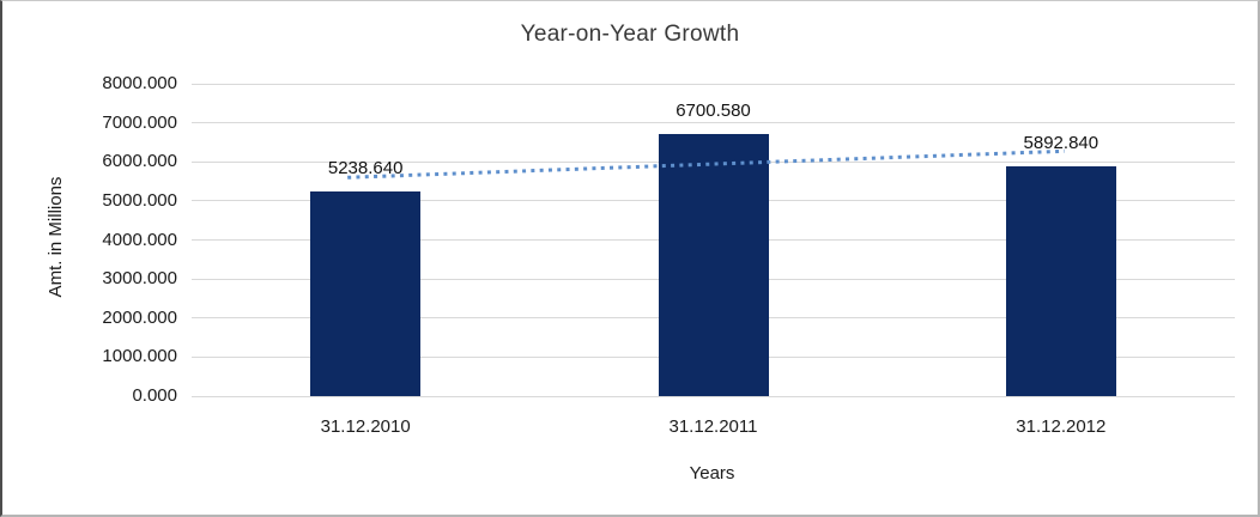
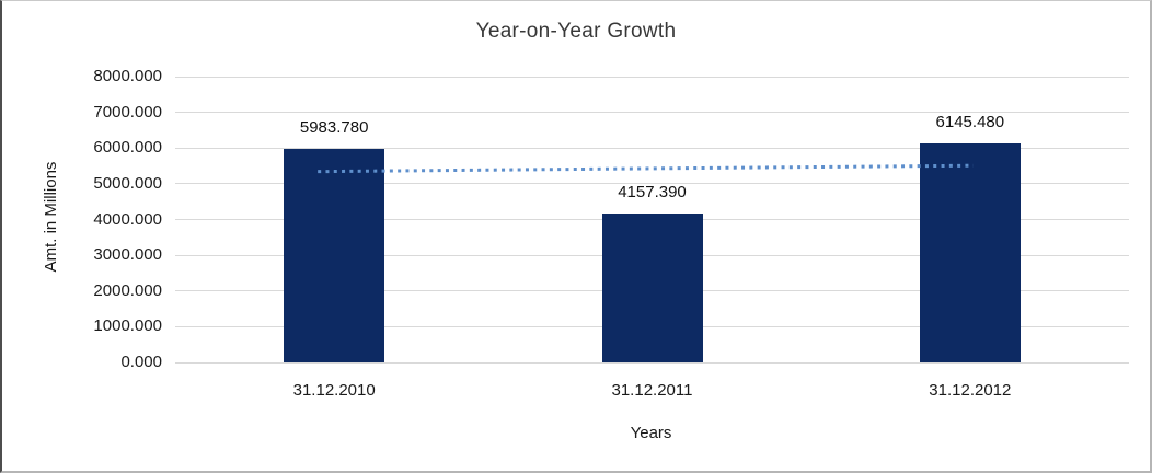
31.12.2010: 5238.640 -> 5983.780
31.12.2011: 6700.580 -> 4157.390
31.12.2012: 5892.840 -> 6145.480
